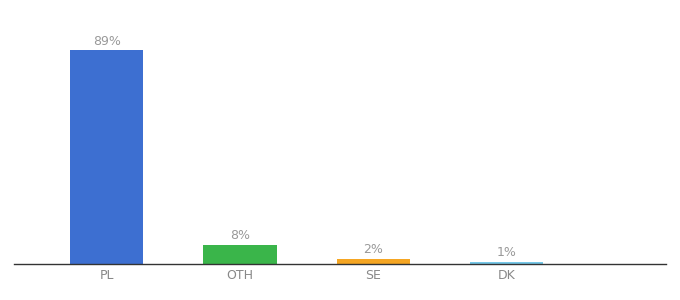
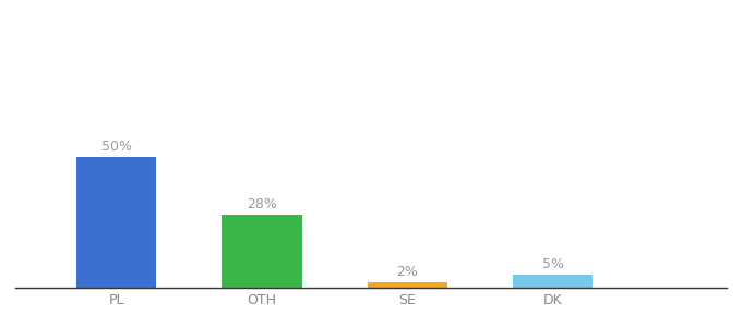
PL: 89% -> 50%
OTH: 8% -> 28%
DK: 1% -> 5%
